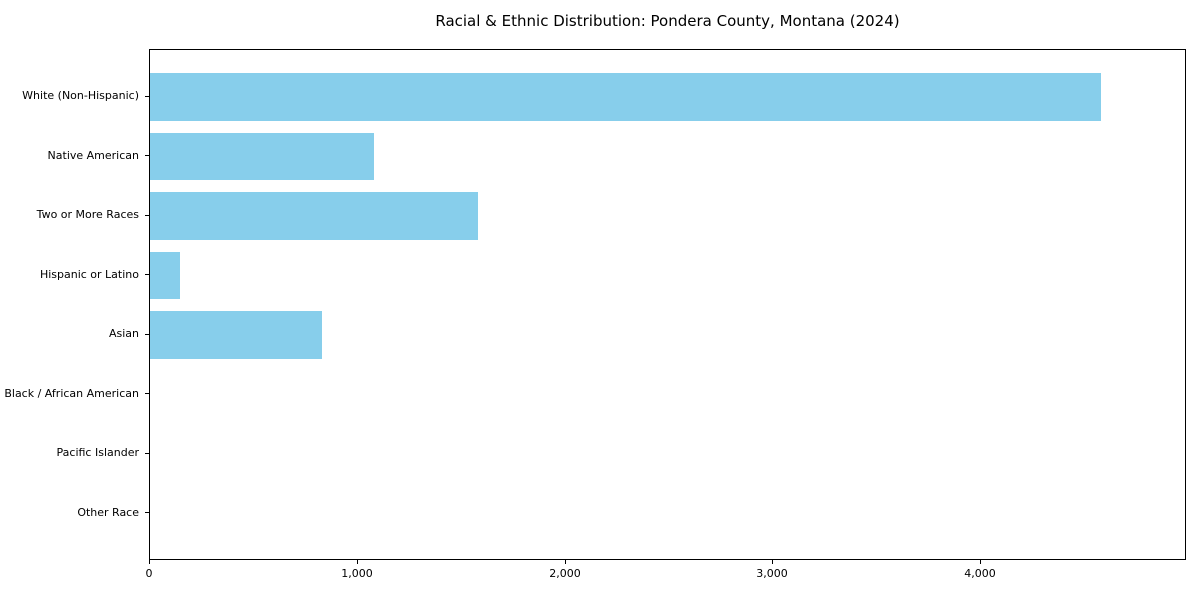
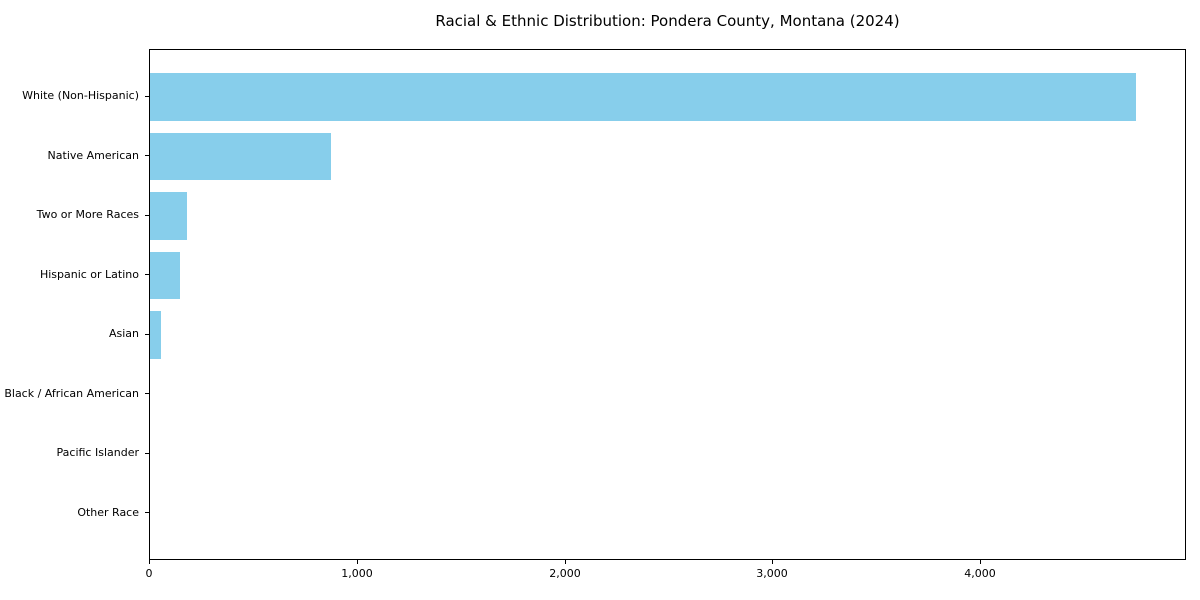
White (Non-Hispanic): 4580 -> 4750
Native American: 1080 -> 870
Two or More Races: 1580 -> 180
Asian: 830 -> 60
